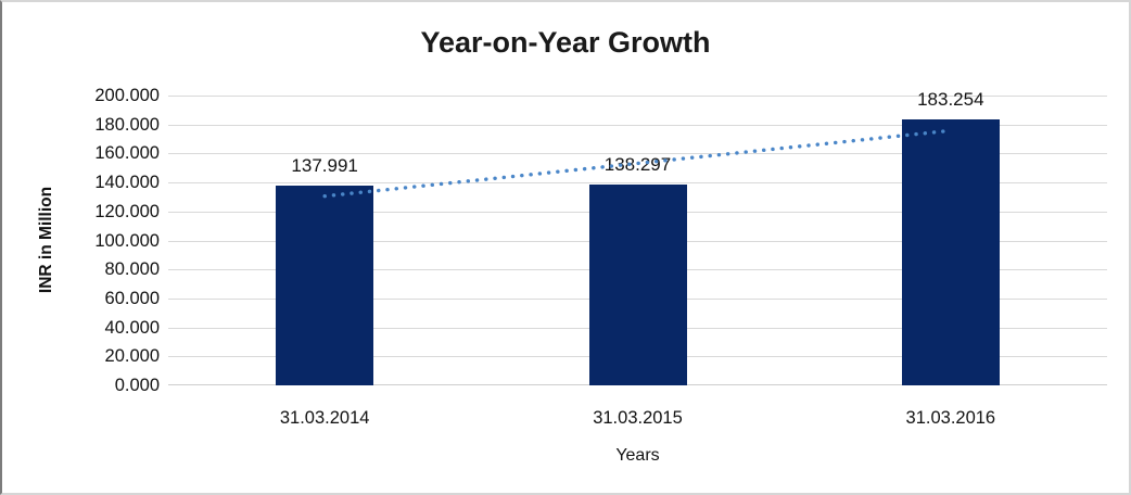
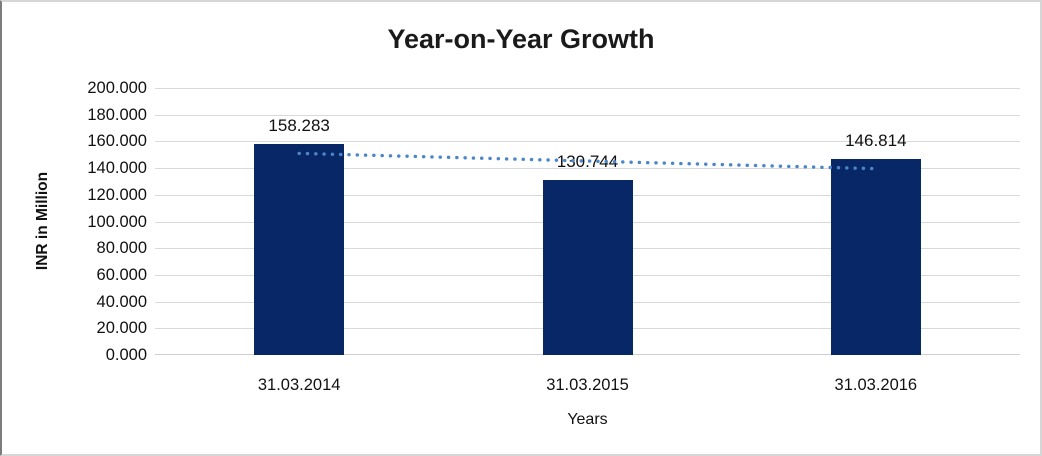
31.03.2014: 137.991 -> 158.283
31.03.2015: 138.297 -> 130.744
31.03.2016: 183.254 -> 146.814
